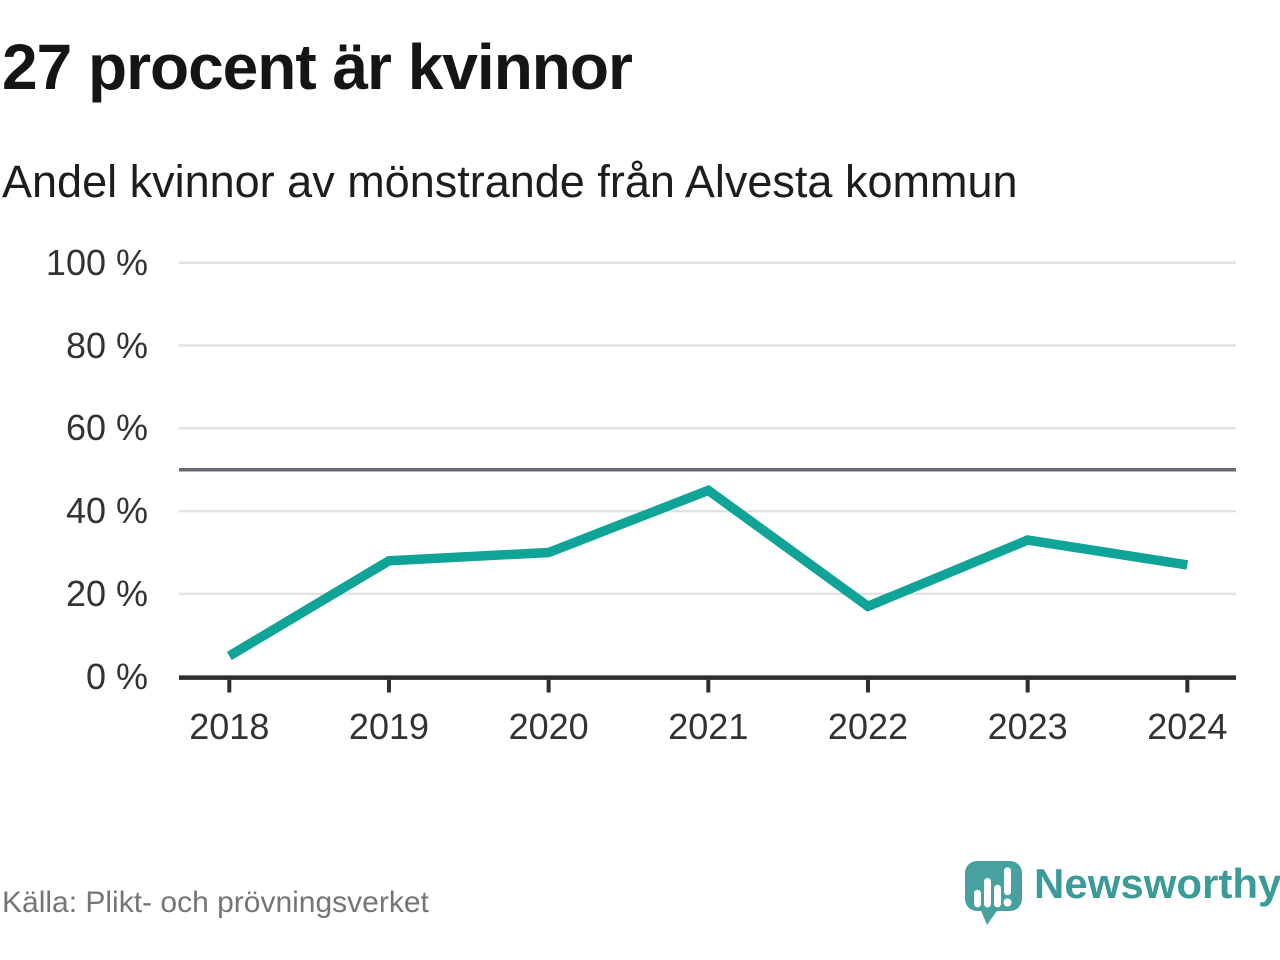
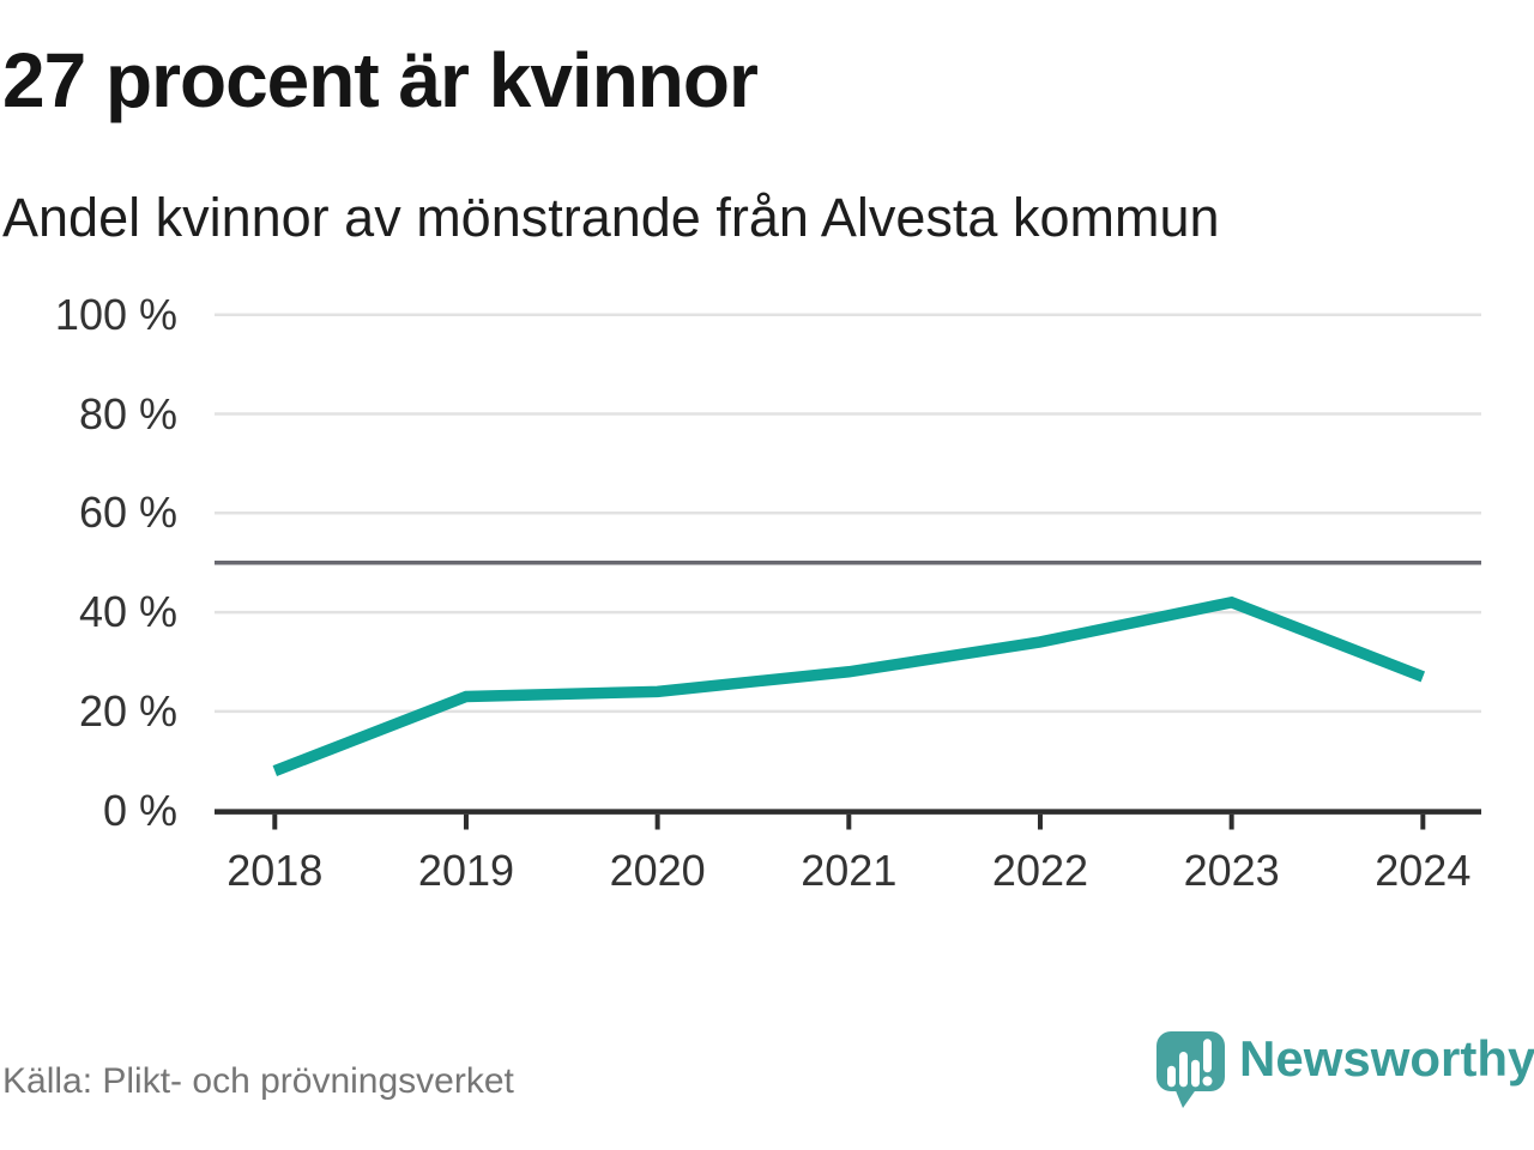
2018: 5% -> 8%
2019: 28% -> 23%
2020: 30% -> 24%
2021: 45% -> 28%
2022: 17% -> 34%
2023: 33% -> 42%
